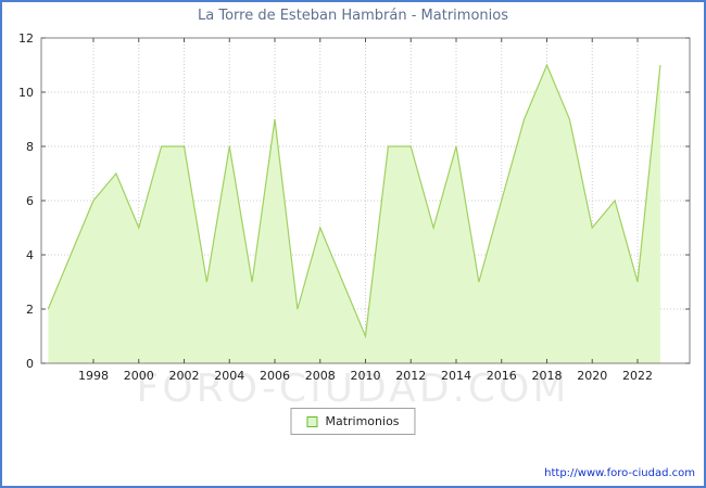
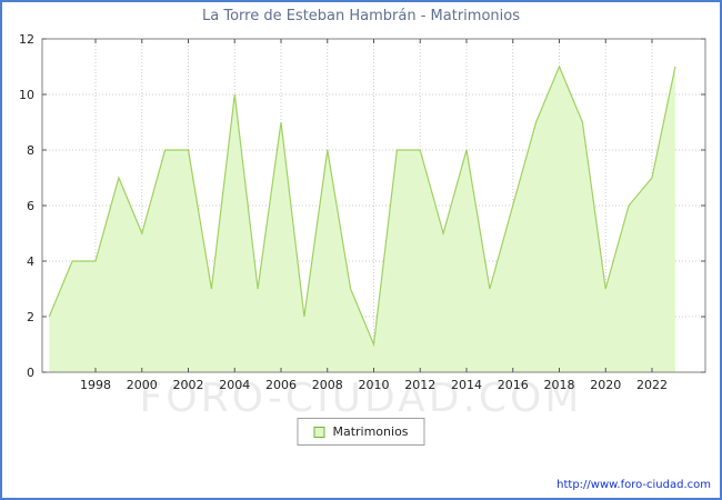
1998: 6 -> 4
2004: 8 -> 10
2008: 5 -> 8
2020: 5 -> 3
2022: 3 -> 7
